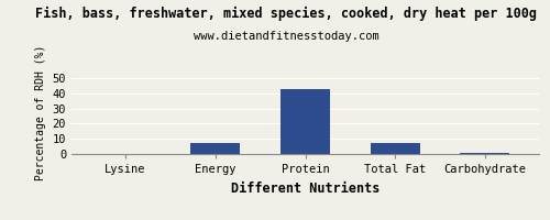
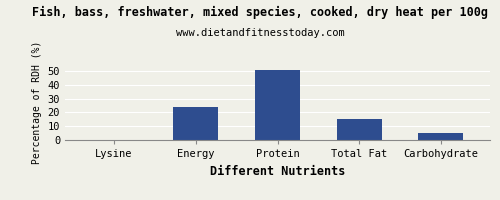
Energy: 7 -> 24
Protein: 43 -> 51
Total Fat: 7 -> 15
Carbohydrate: 1 -> 5
